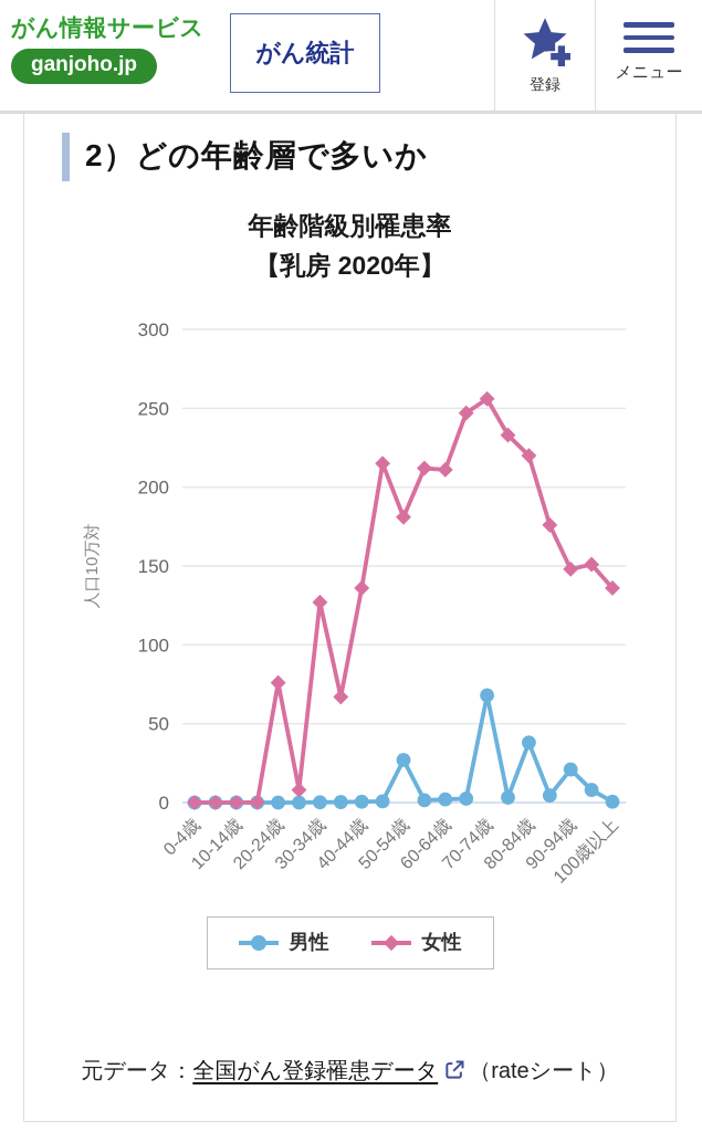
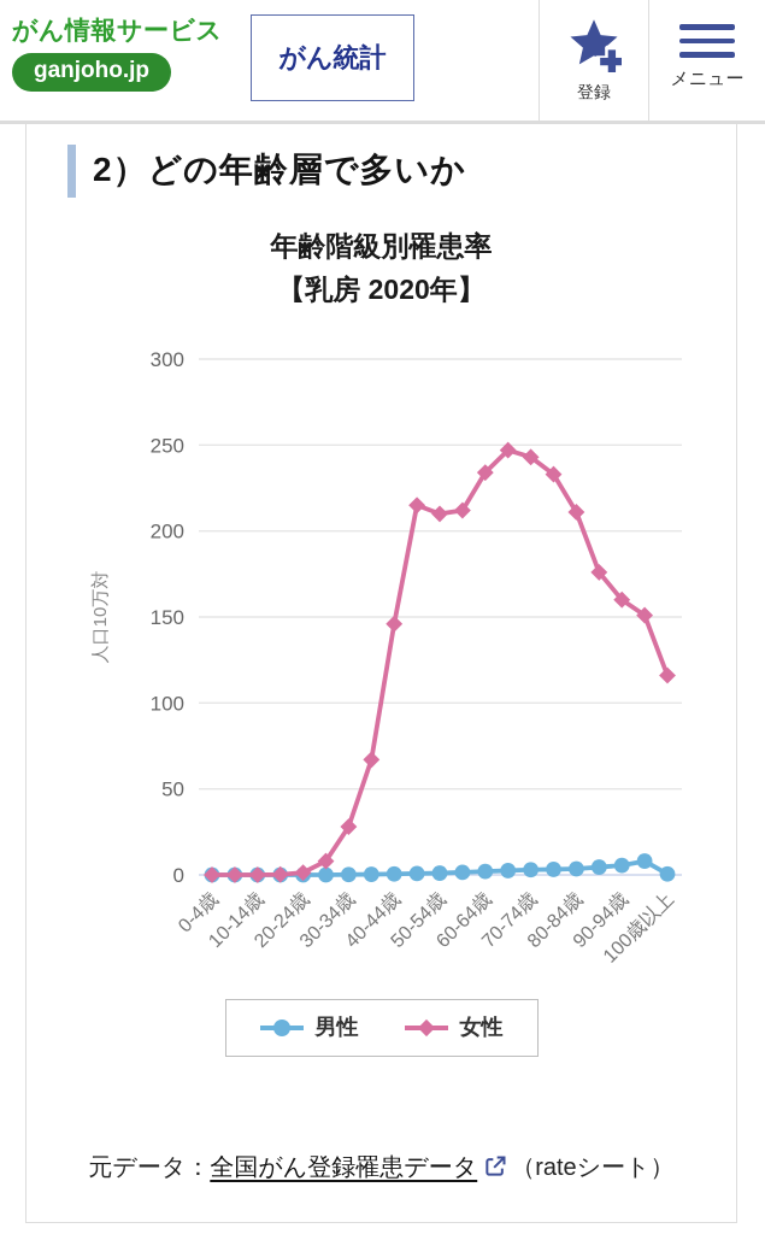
女性/20-24歳: 76 -> 1
女性/30-34歳: 127 -> 28
女性/40-44歳: 136 -> 146
男性/50-54歳: 27 -> 1
女性/50-54歳: 181 -> 210
女性/60-64歳: 211 -> 234
男性/70-74歳: 68 -> 3
女性/70-74歳: 256 -> 243
男性/80-84歳: 38 -> 4
女性/80-84歳: 220 -> 211
男性/90-94歳: 21 -> 6
女性/90-94歳: 148 -> 160
女性/100歳以上: 136 -> 116
